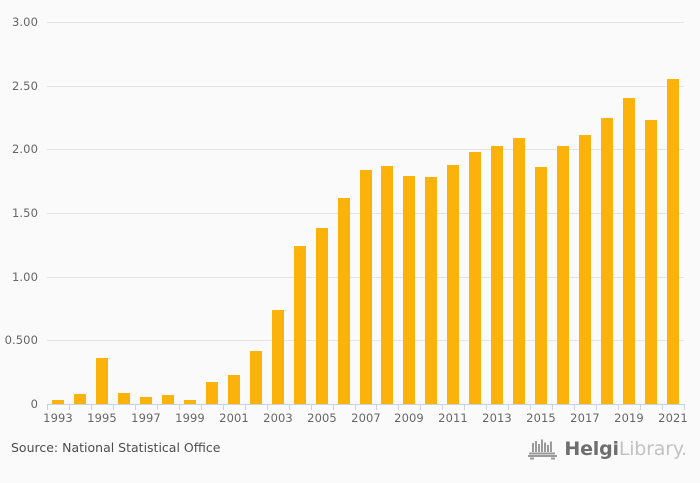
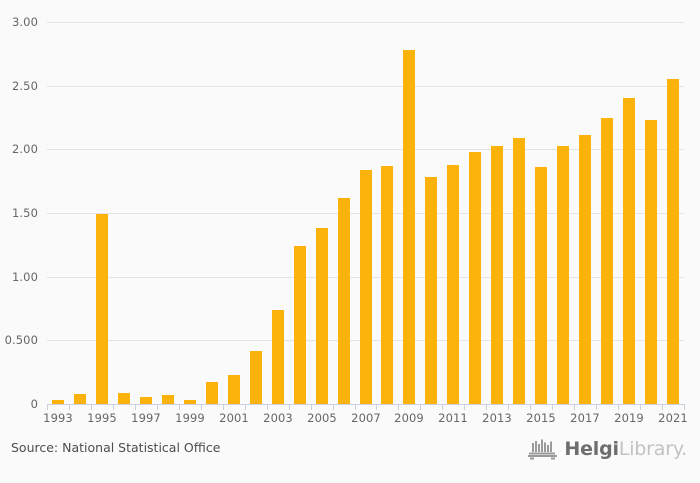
1995: 0.36 -> 1.49
2009: 1.79 -> 2.78
